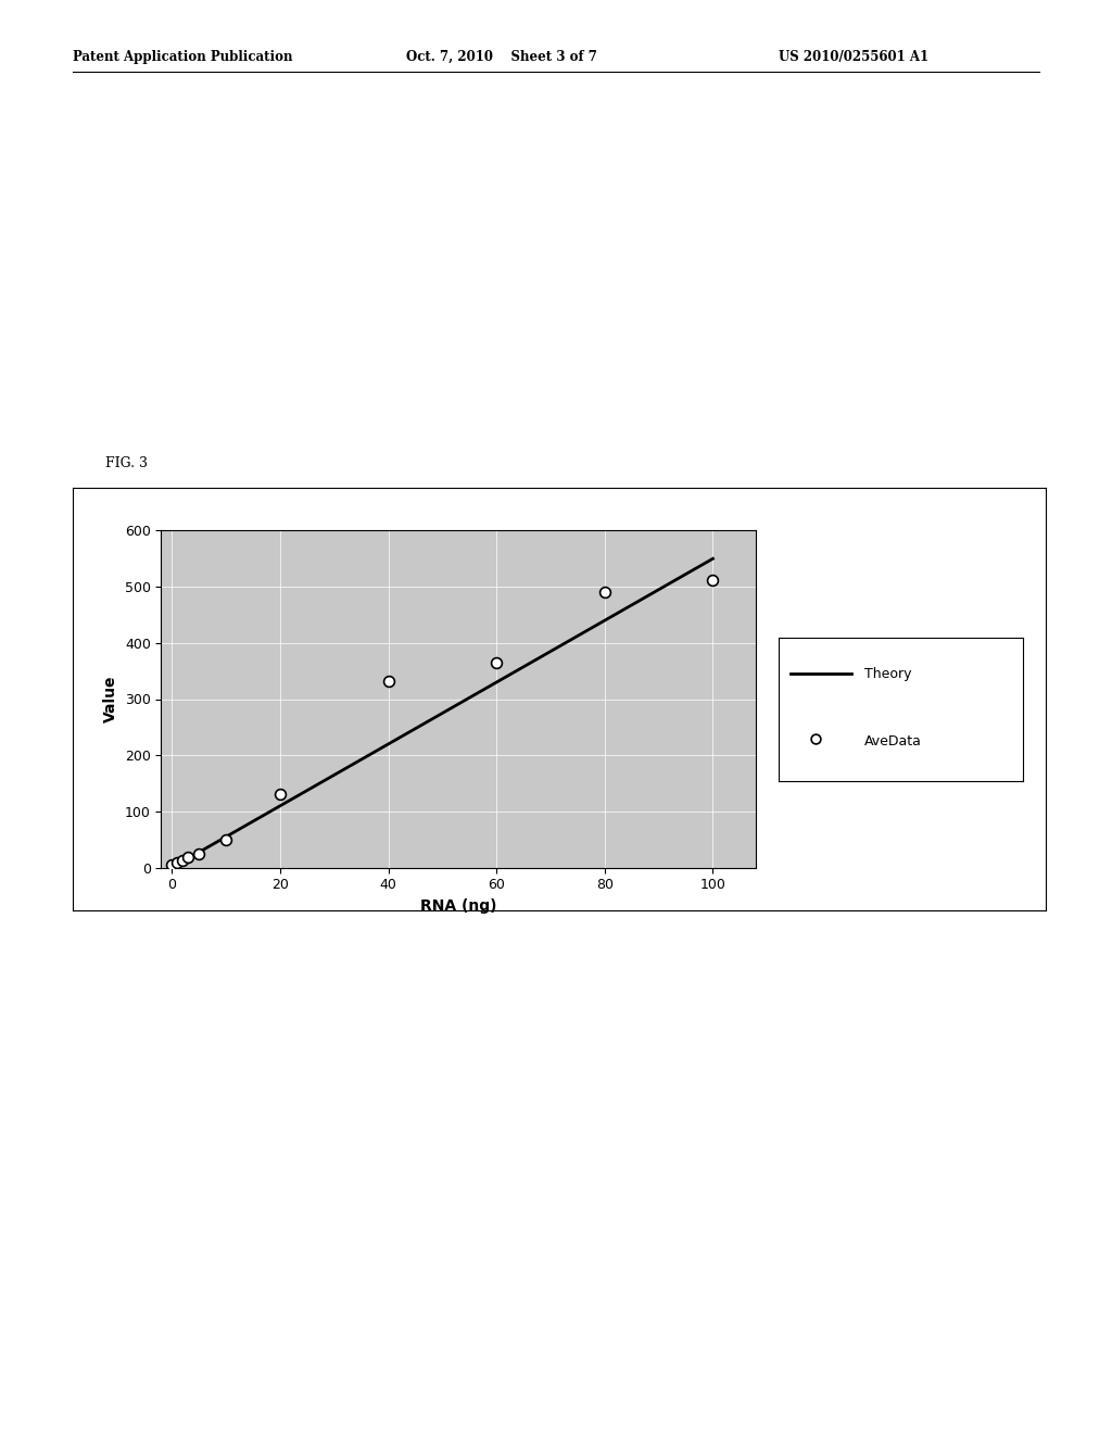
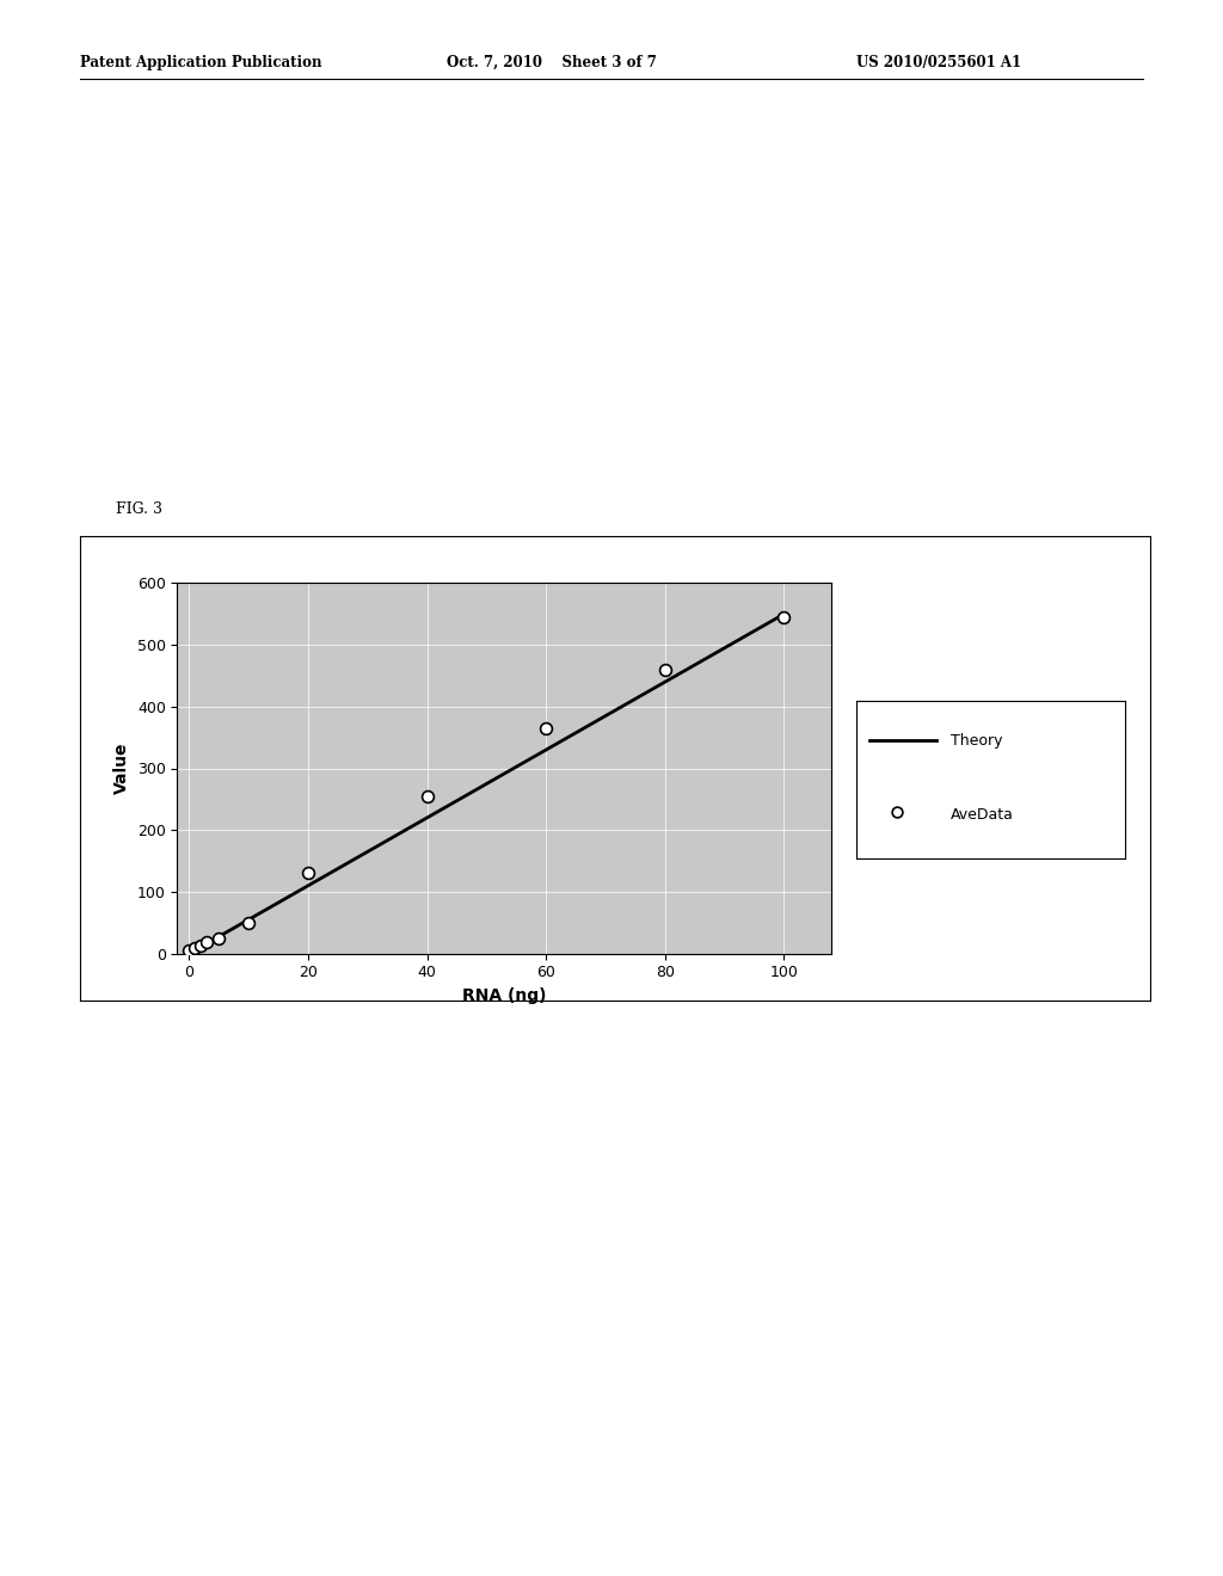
40: 332 -> 255
80: 490 -> 460
100: 512 -> 545
